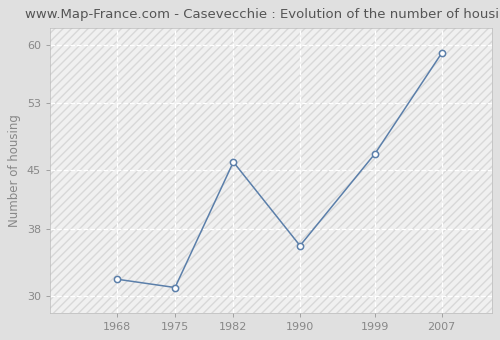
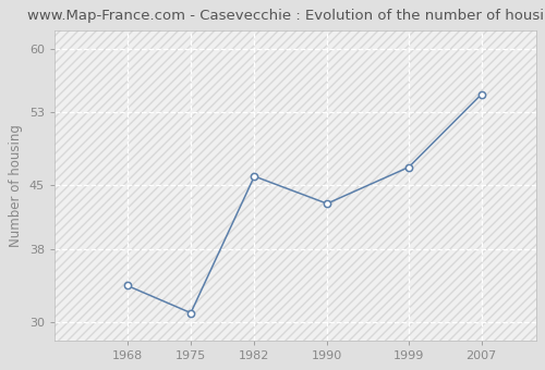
1968: 32 -> 34
1990: 36 -> 43
2007: 59 -> 55
